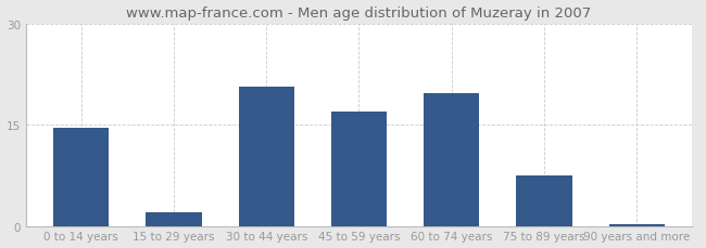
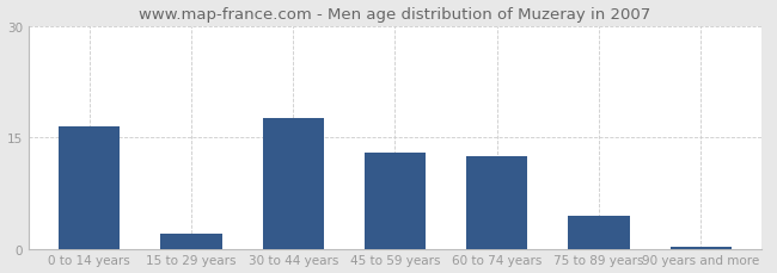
0 to 14 years: 14.6 -> 16.5
30 to 44 years: 20.6 -> 17.5
45 to 59 years: 17.0 -> 13.0
60 to 74 years: 19.6 -> 12.5
75 to 89 years: 7.4 -> 4.5
